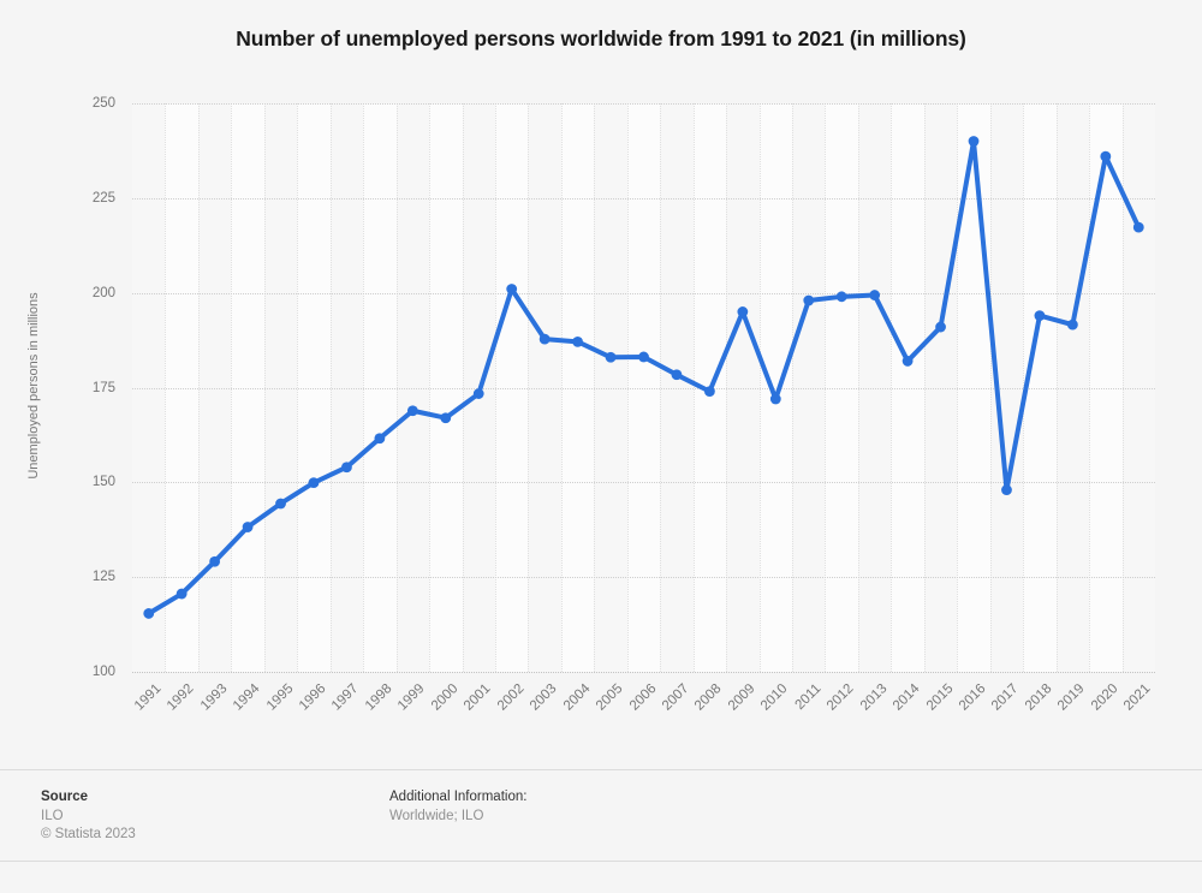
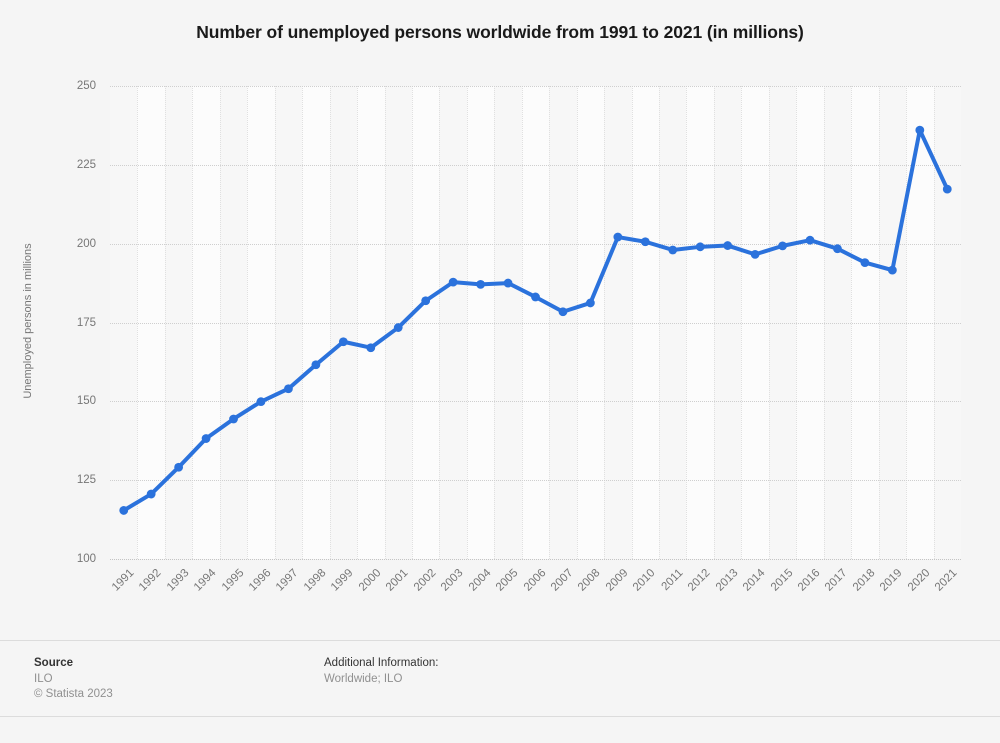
2002: 201 -> 182
2005: 183 -> 188
2008: 174 -> 181
2009: 195 -> 202
2010: 172 -> 201
2014: 182 -> 197
2015: 191 -> 199
2016: 240 -> 201
2017: 148 -> 198
